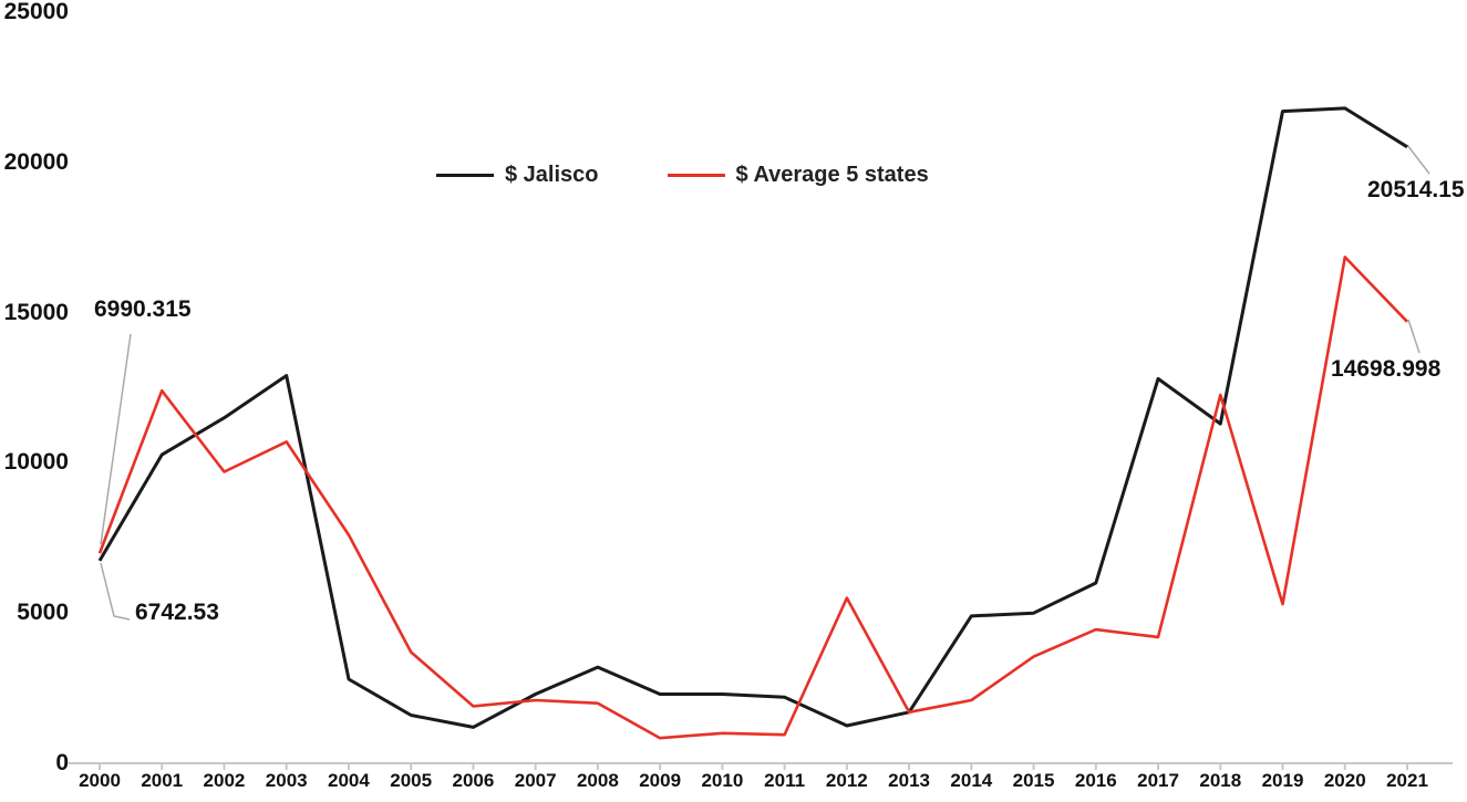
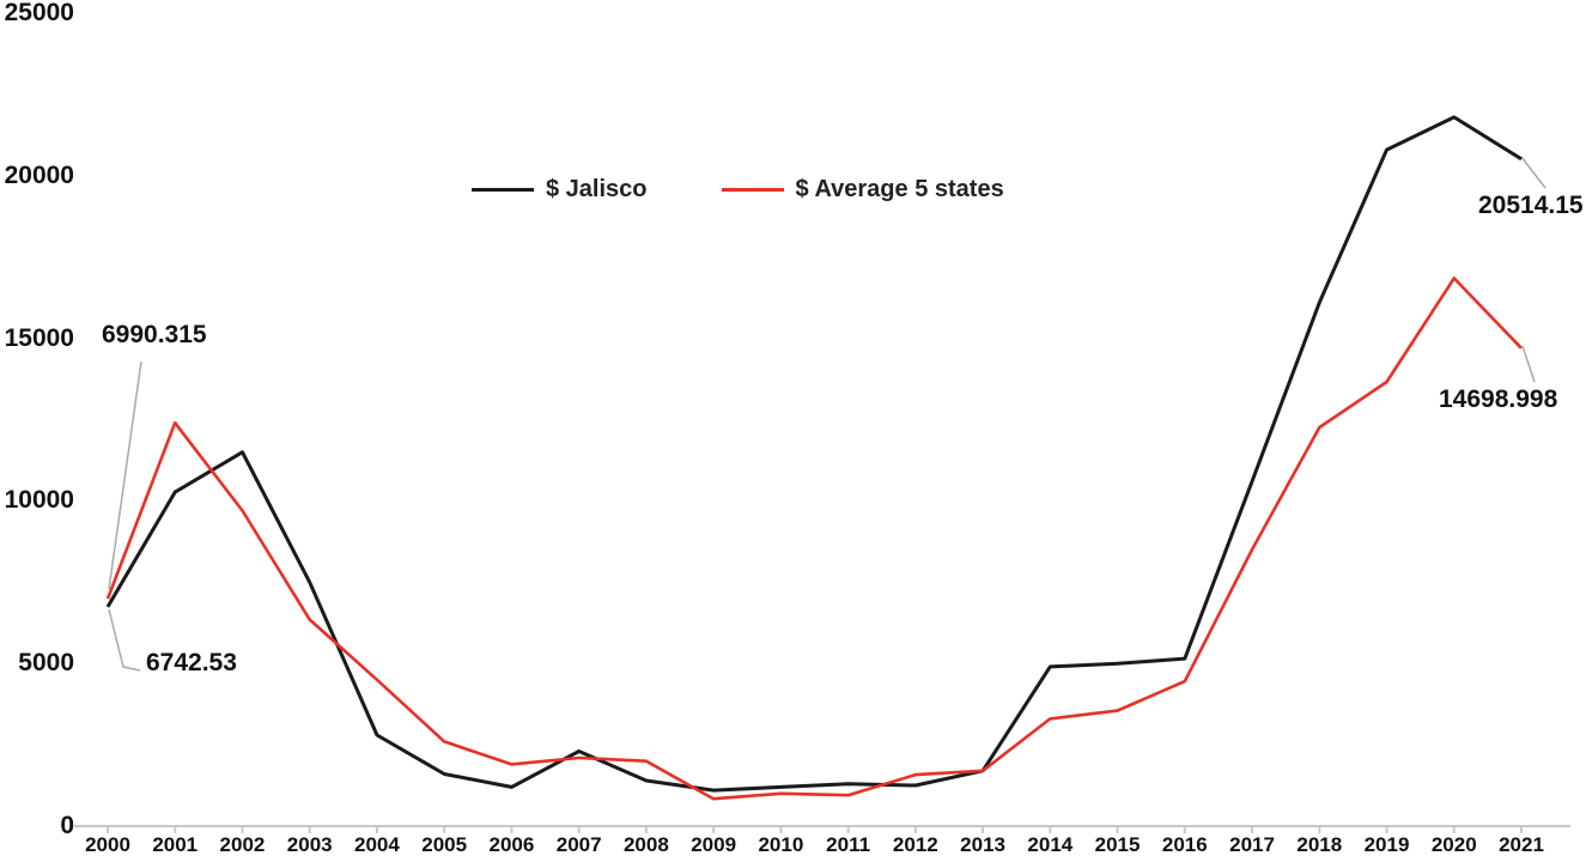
$ Jalisco/2003: 12900 -> 7500
$ Average 5 states/2003: 10700 -> 6400
$ Average 5 states/2004: 7600 -> 4500
$ Average 5 states/2005: 3700 -> 2600
$ Jalisco/2008: 3200 -> 1400
$ Jalisco/2009: 2300 -> 1100
$ Jalisco/2010: 2300 -> 1200
$ Jalisco/2011: 2200 -> 1300
$ Average 5 states/2012: 5500 -> 1600
$ Average 5 states/2014: 2100 -> 3300
$ Jalisco/2016: 6000 -> 5200
$ Jalisco/2017: 12800 -> 10600
$ Average 5 states/2017: 4200 -> 8500
$ Jalisco/2018: 11300 -> 16100
$ Jalisco/2019: 21700 -> 20800
$ Average 5 states/2019: 5300 -> 13700
